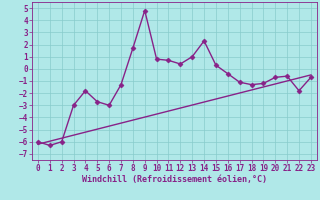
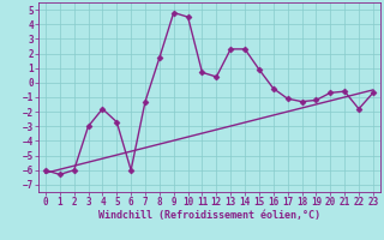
6: -3.0 -> -6.0
10: 0.8 -> 4.5
13: 1.0 -> 2.3
15: 0.3 -> 0.9
